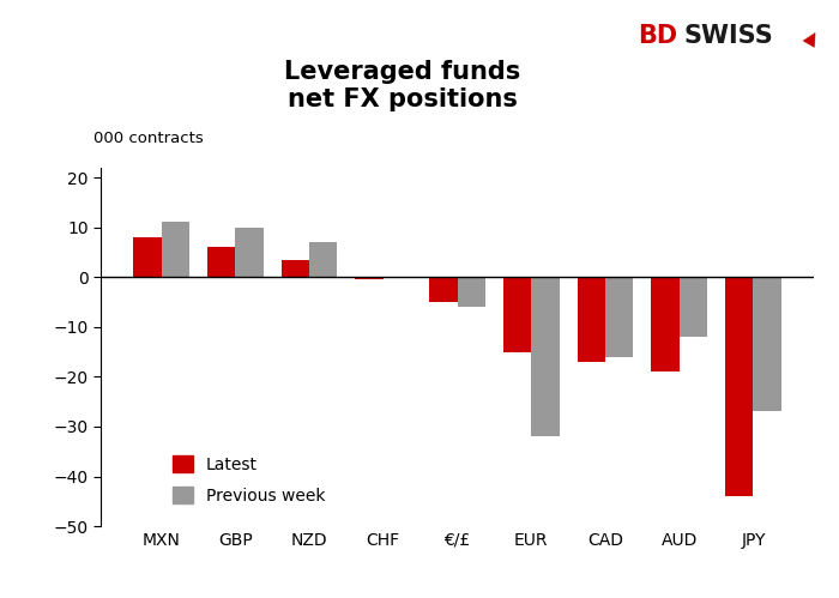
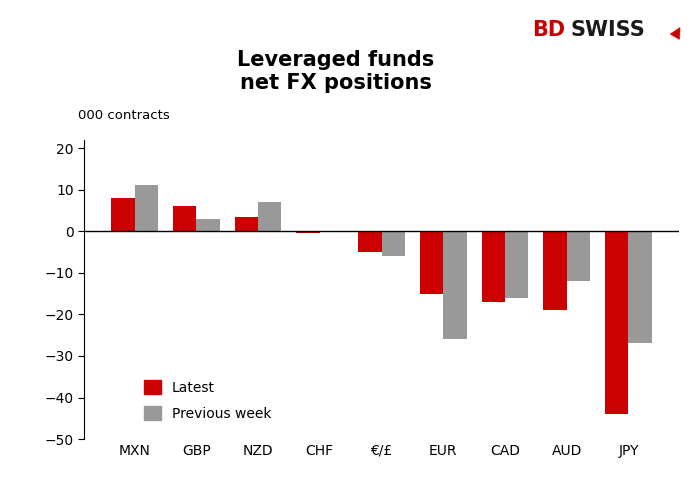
Previous week/GBP: 10 -> 3
Previous week/EUR: -32 -> -26
